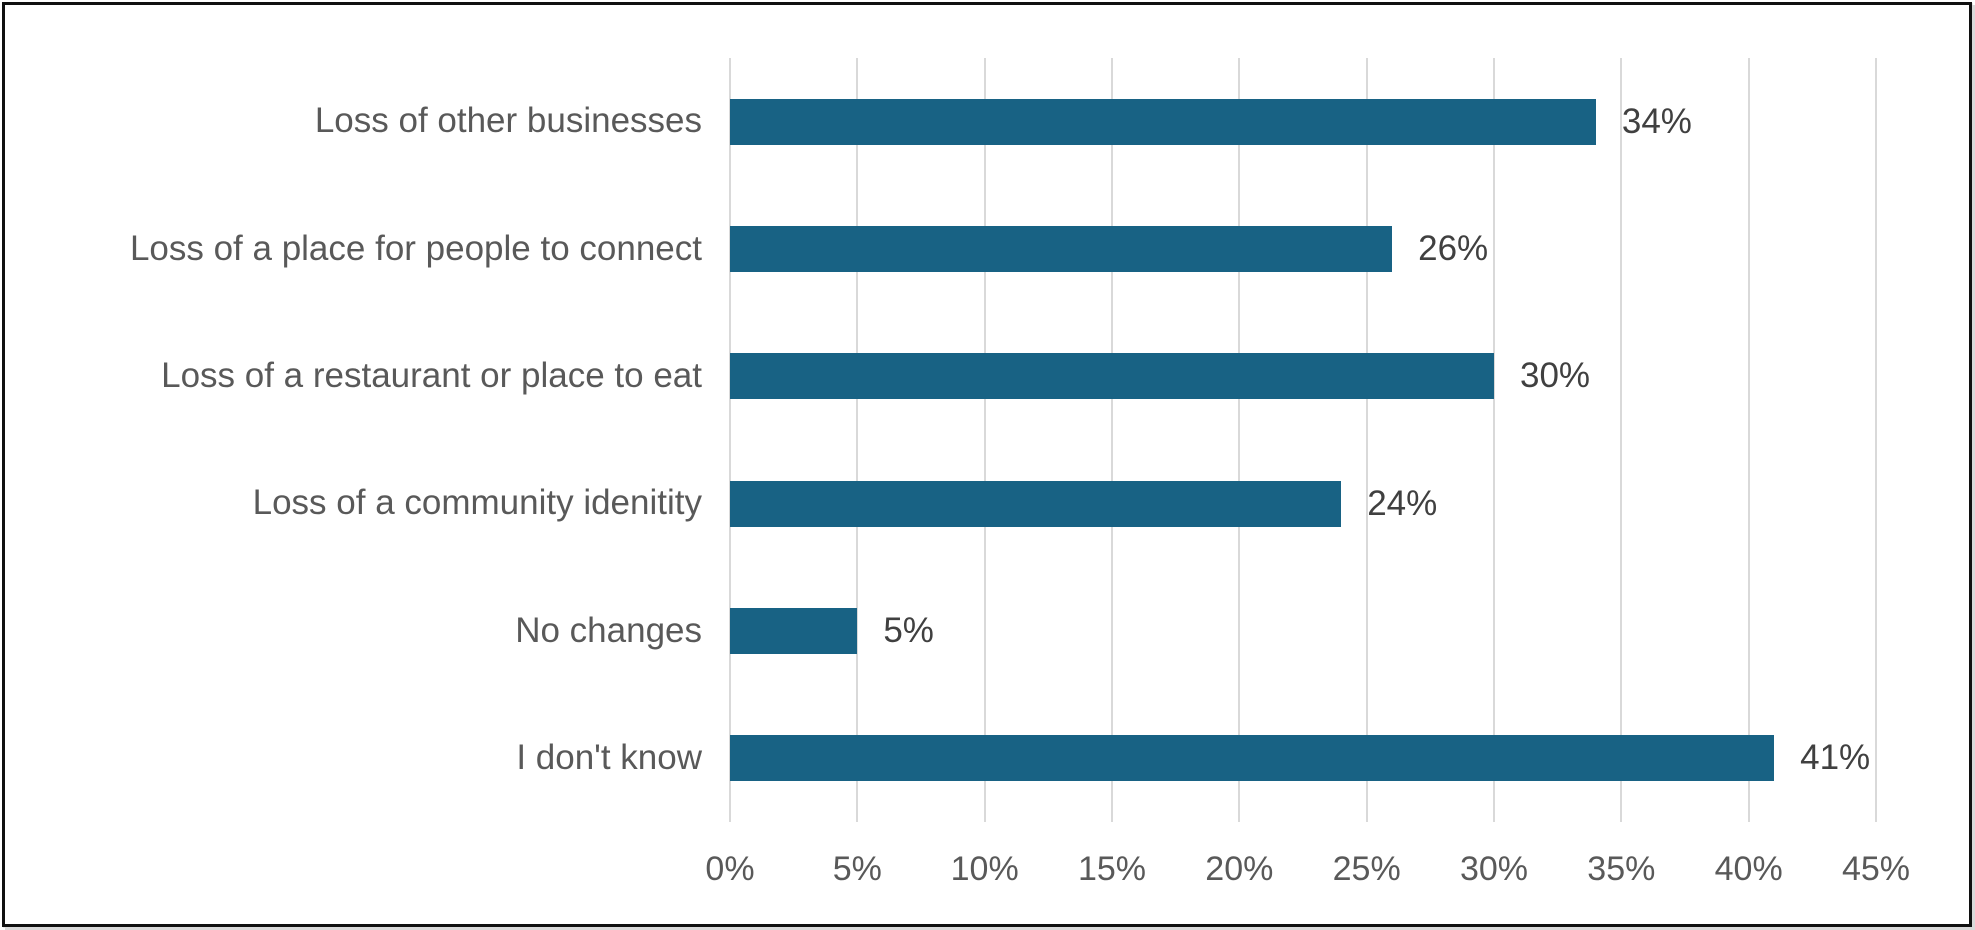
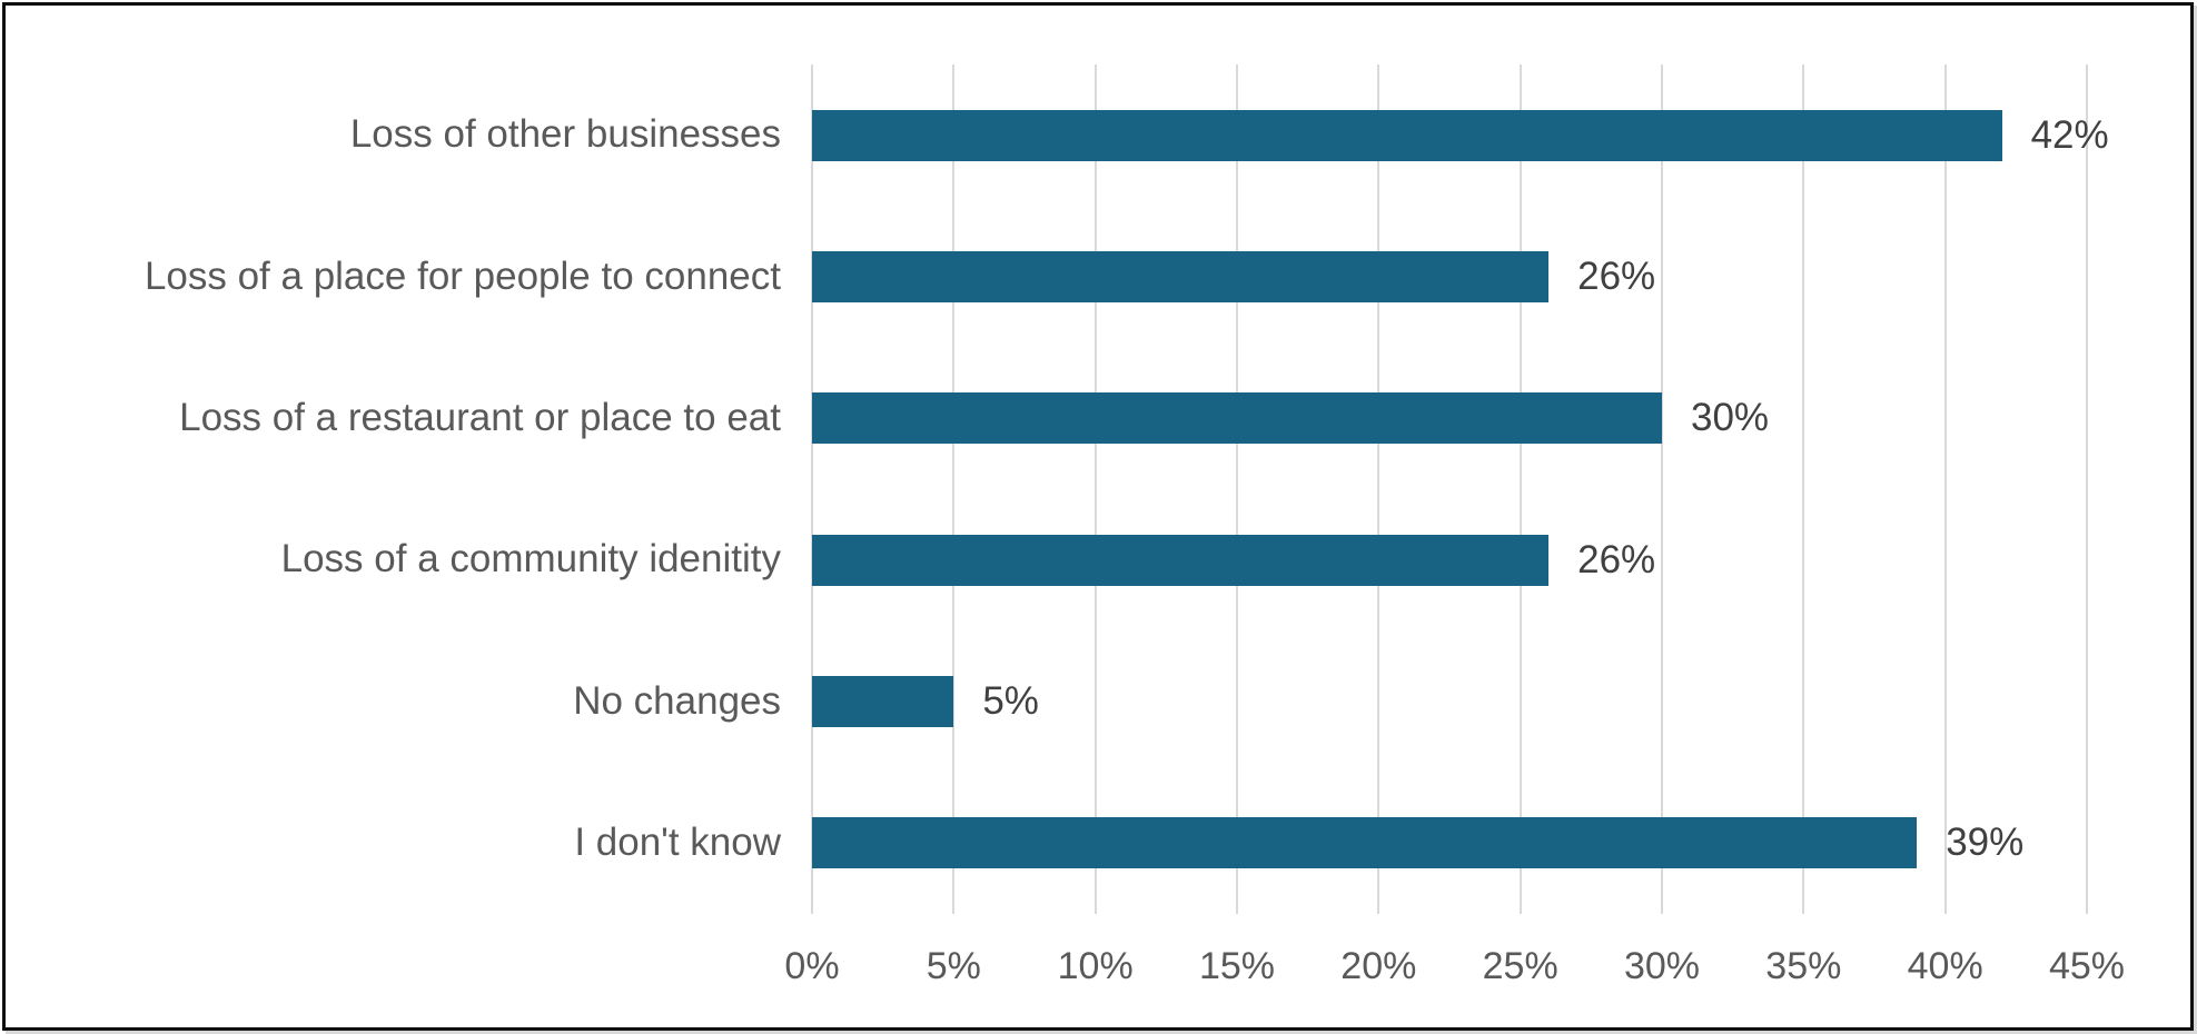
Loss of other businesses: 34% -> 42%
Loss of a community idenitity: 24% -> 26%
I don't know: 41% -> 39%
